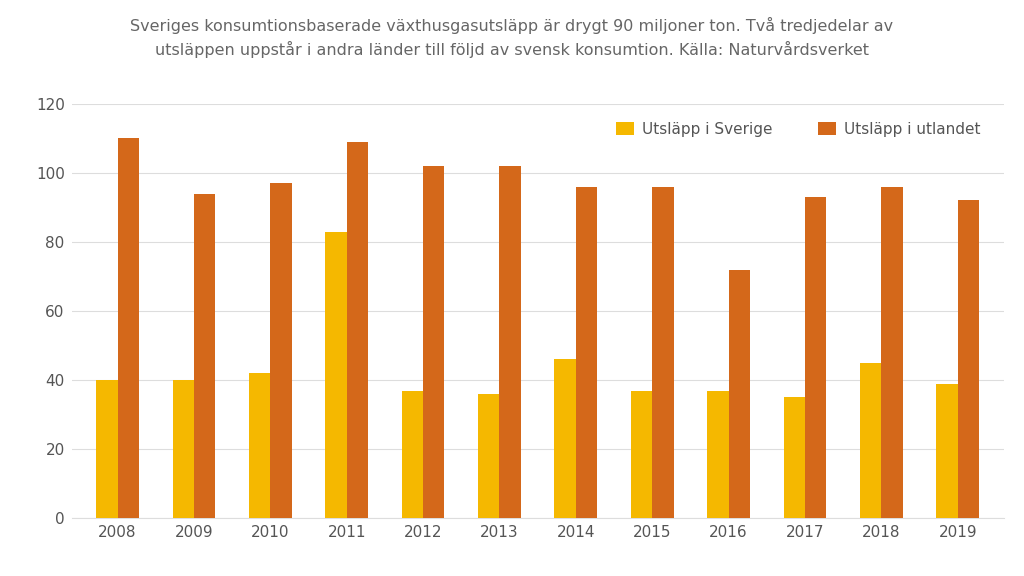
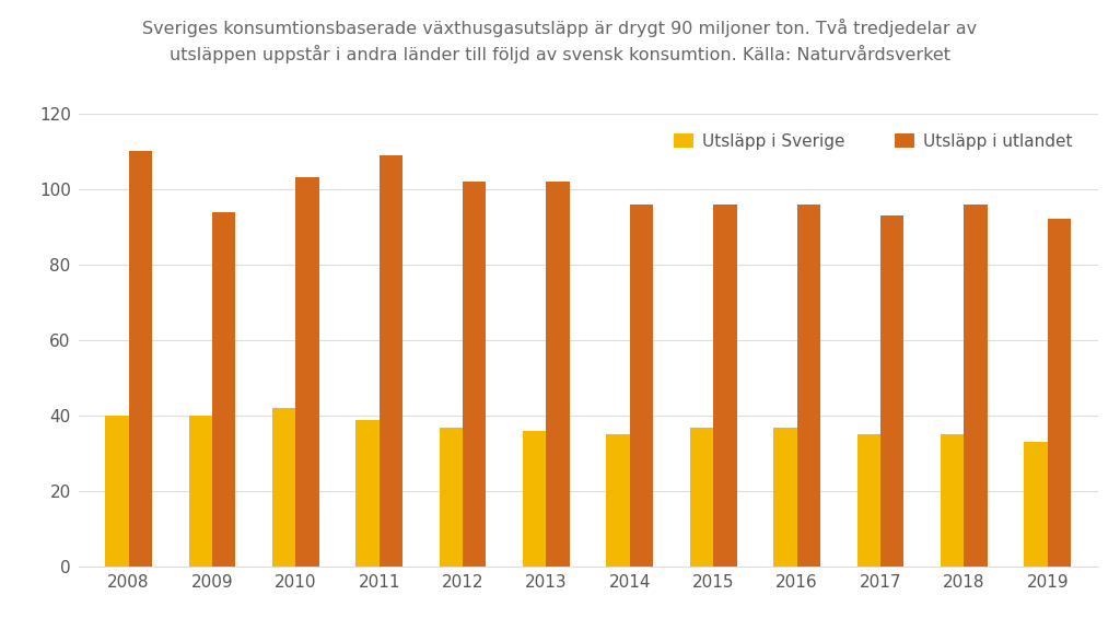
Utsläpp i utlandet/2010: 97 -> 103
Utsläpp i Sverige/2011: 83 -> 39
Utsläpp i Sverige/2014: 46 -> 35
Utsläpp i utlandet/2016: 72 -> 96
Utsläpp i Sverige/2018: 45 -> 35
Utsläpp i Sverige/2019: 39 -> 33
